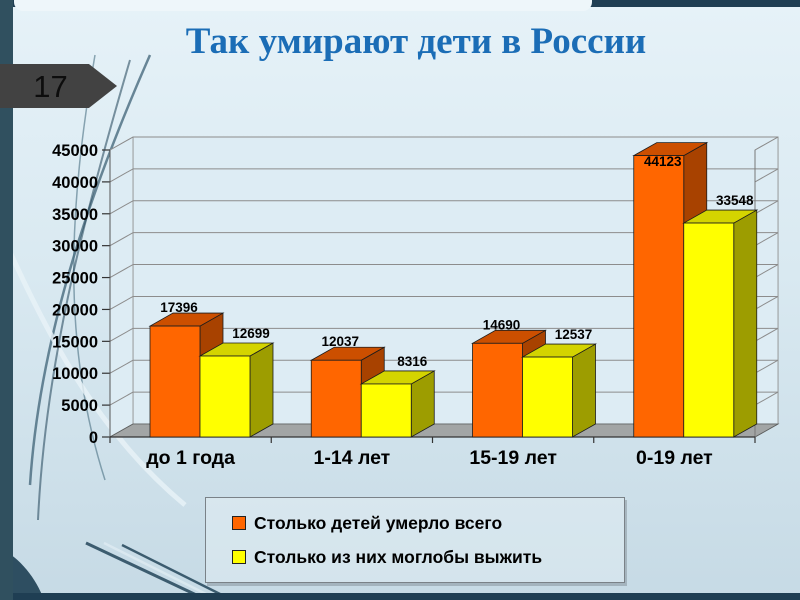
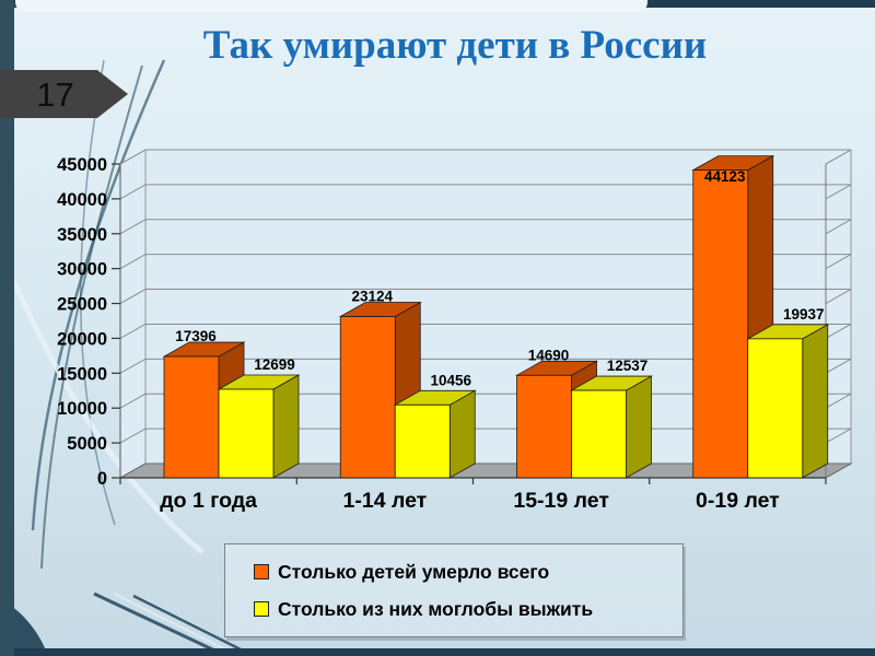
Столько детей умерло всего/1-14 лет: 12037 -> 23124
Столько из них моглобы выжить/1-14 лет: 8316 -> 10456
Столько из них моглобы выжить/0-19 лет: 33548 -> 19937
